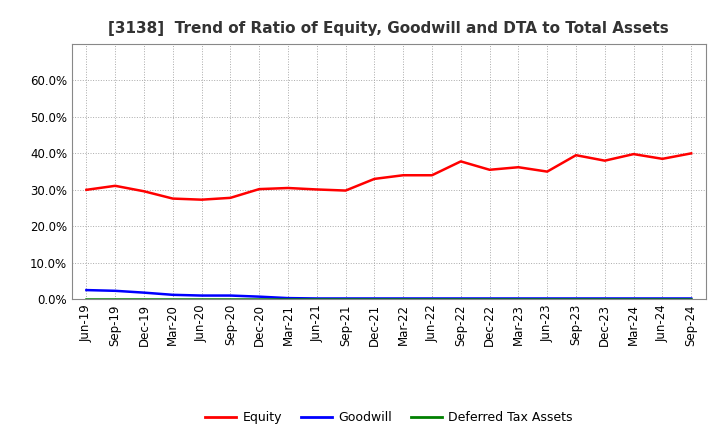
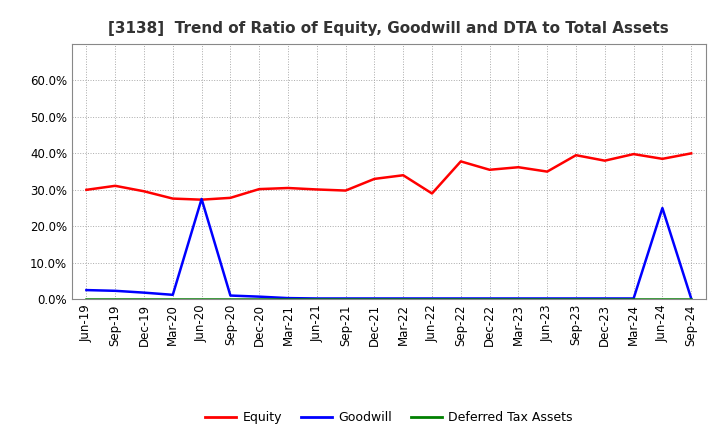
Goodwill/Jun-20: 1.0% -> 27.5%
Equity/Jun-22: 34.0% -> 29.0%
Goodwill/Jun-24: 0.2% -> 25.0%
